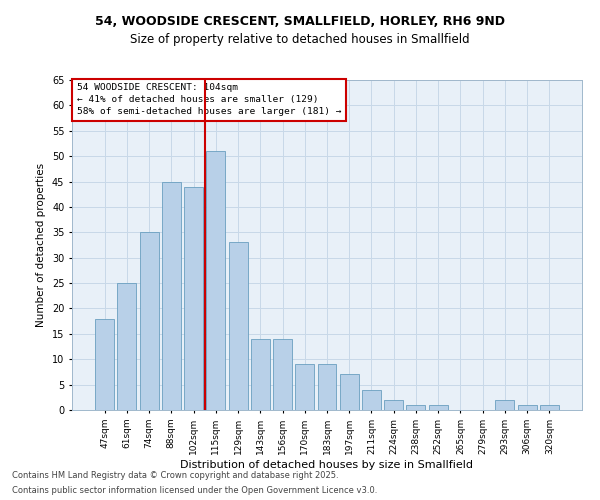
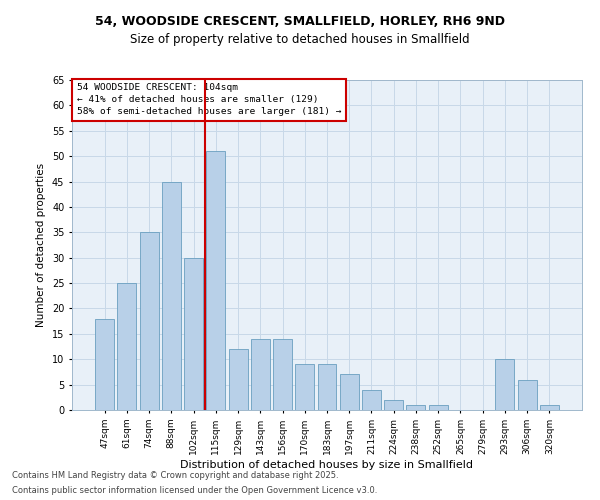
102sqm: 44 -> 30
129sqm: 33 -> 12
293sqm: 2 -> 10
306sqm: 1 -> 6
